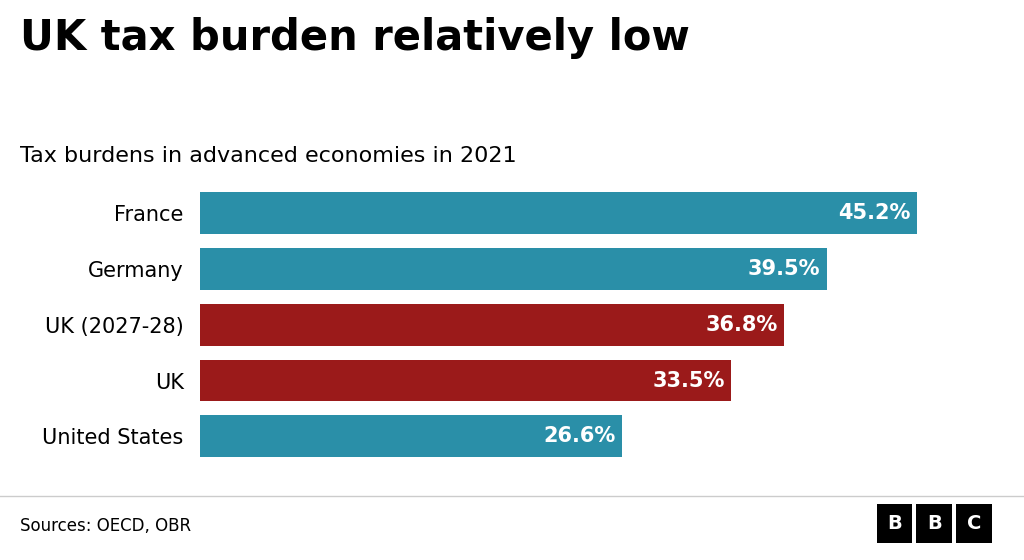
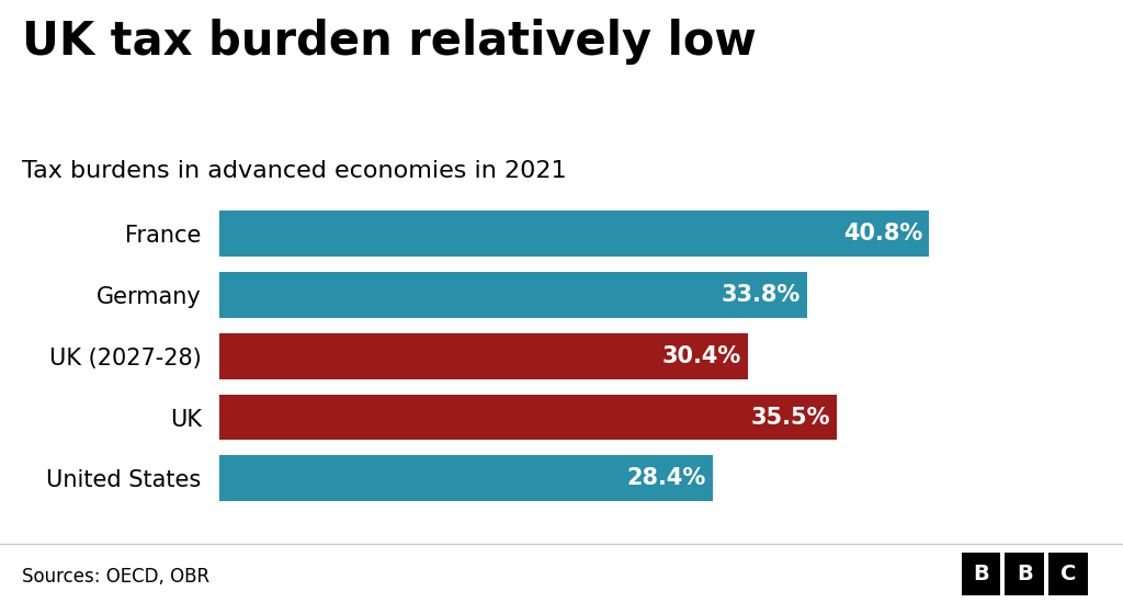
France: 45.2% -> 40.8%
Germany: 39.5% -> 33.8%
UK (2027-28): 36.8% -> 30.4%
UK: 33.5% -> 35.5%
United States: 26.6% -> 28.4%
